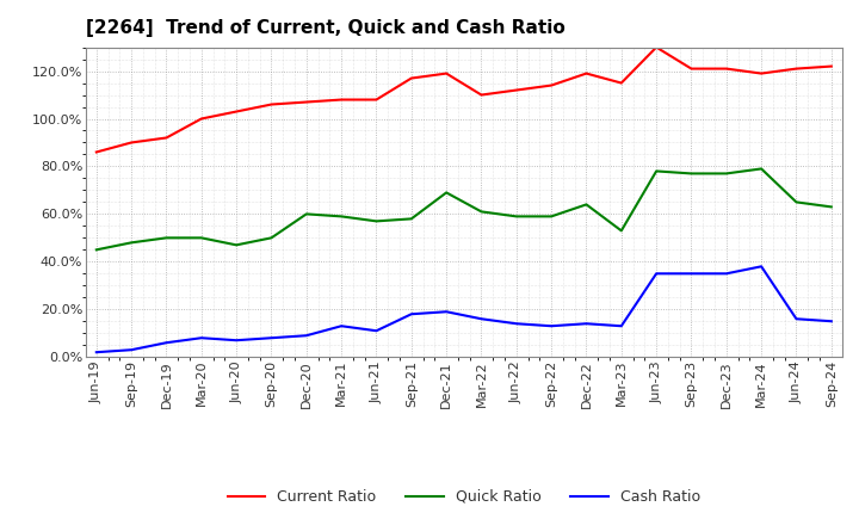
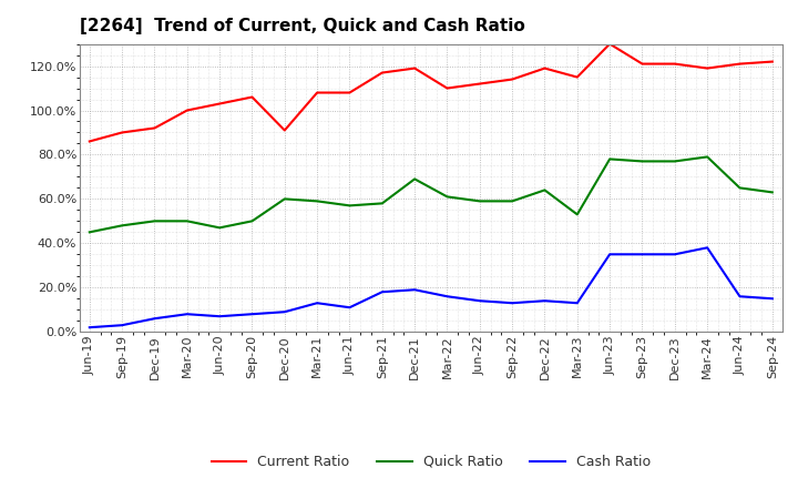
Current Ratio/Dec-20: 107% -> 91%
